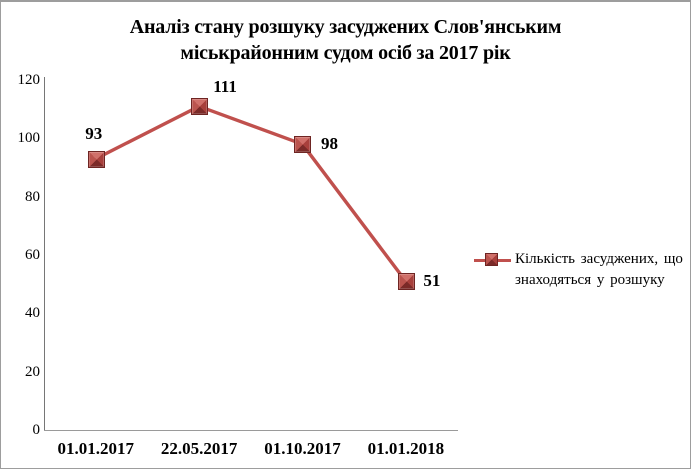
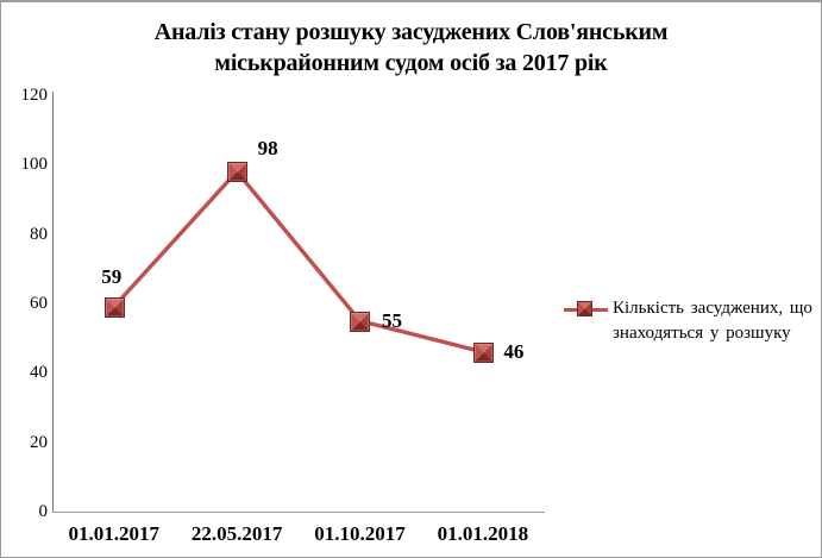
01.01.2017: 93 -> 59
22.05.2017: 111 -> 98
01.10.2017: 98 -> 55
01.01.2018: 51 -> 46
